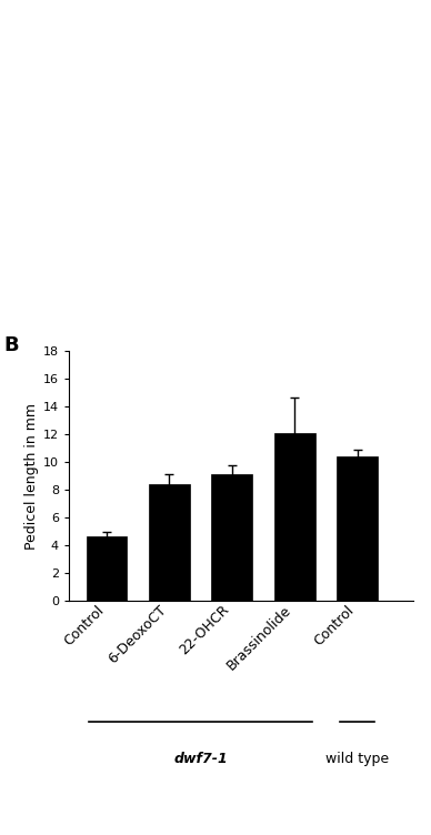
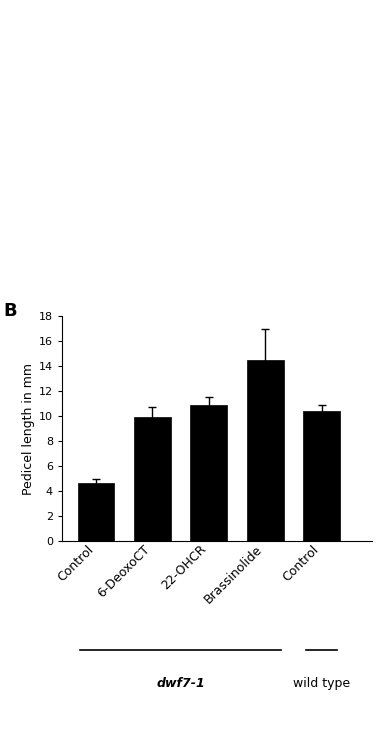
6-DeoxoCT: 8.4 -> 9.9
22-OHCR: 9.1 -> 10.9
Brassinolide: 12.1 -> 14.4
